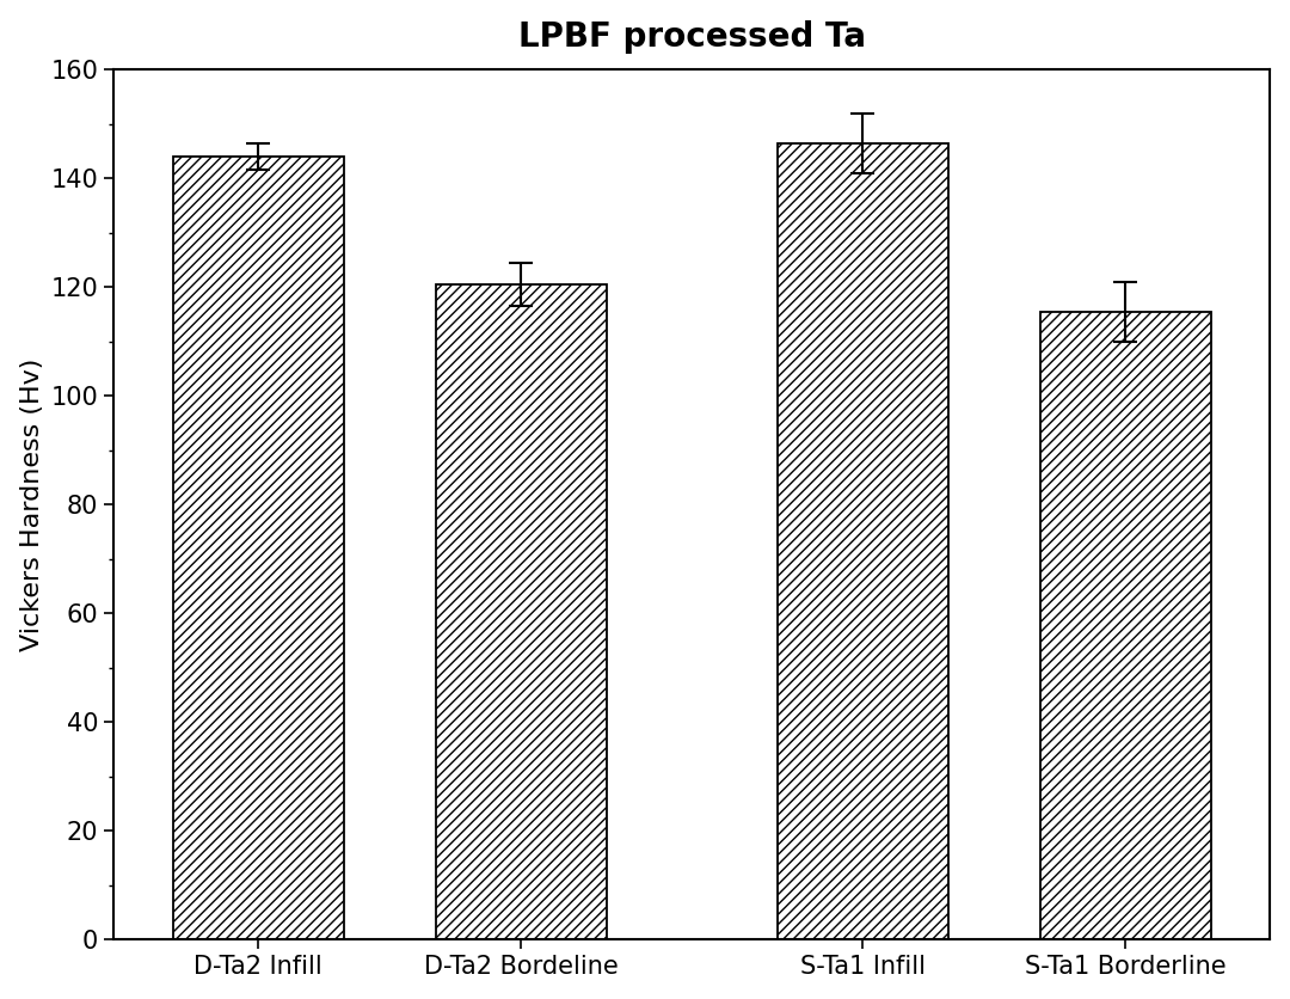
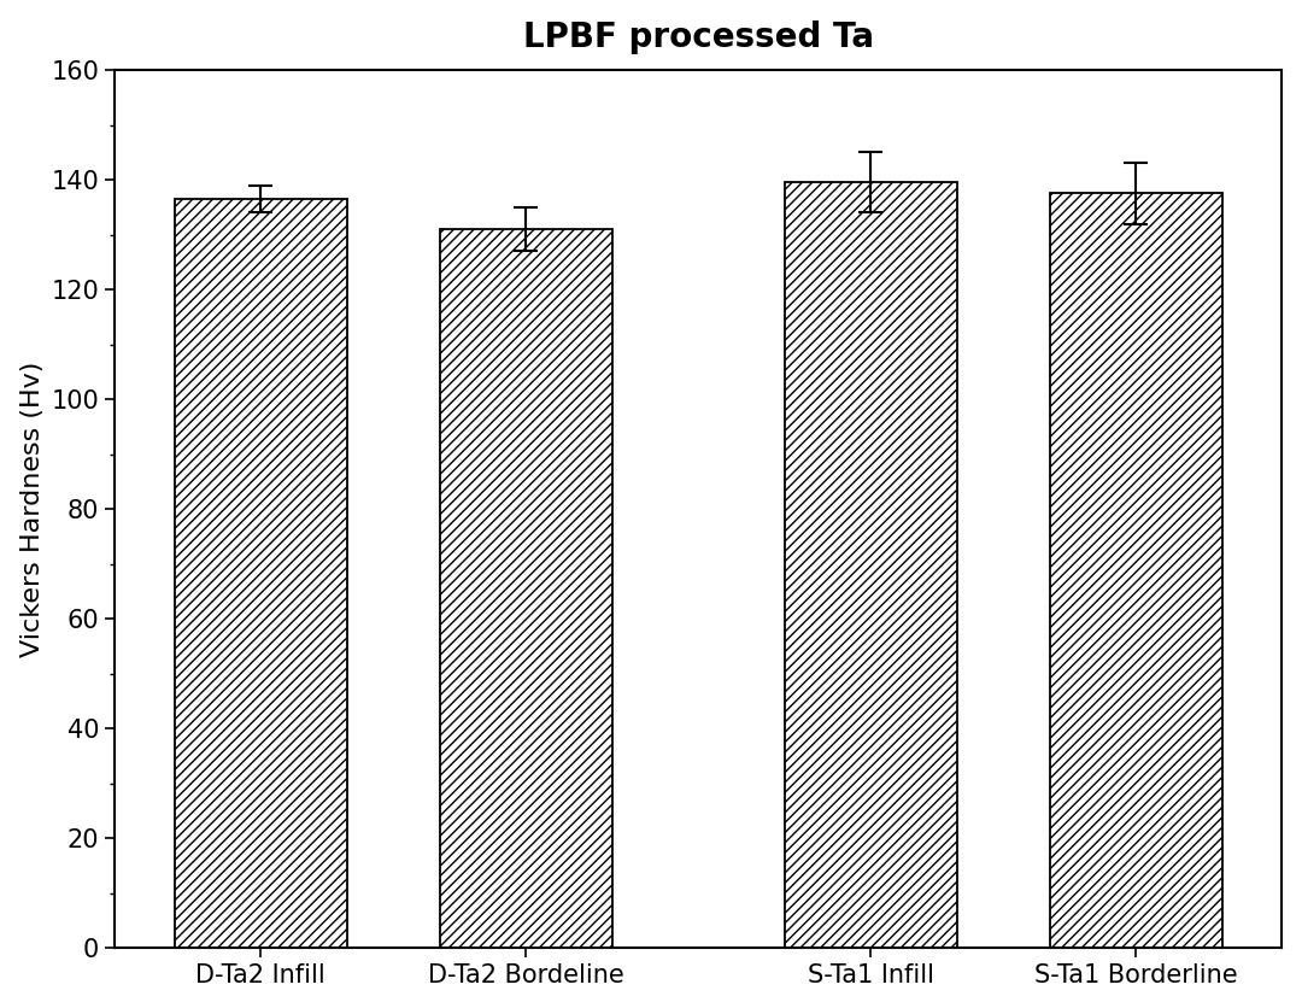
D-Ta2 Infill: 144.0 -> 136.5
D-Ta2 Bordeline: 120.5 -> 131.0
S-Ta1 Infill: 146.5 -> 139.5
S-Ta1 Borderline: 115.5 -> 137.5
